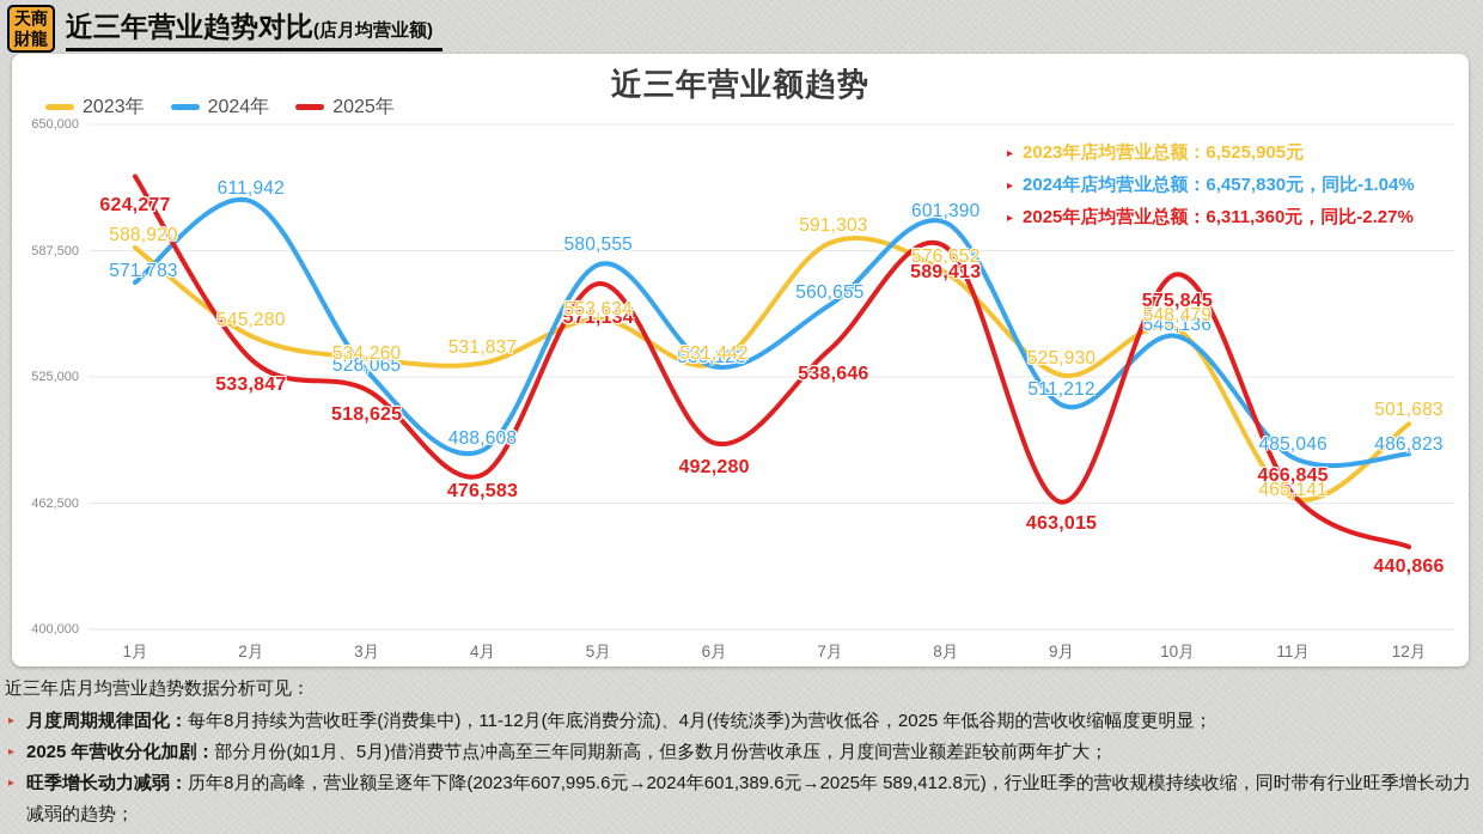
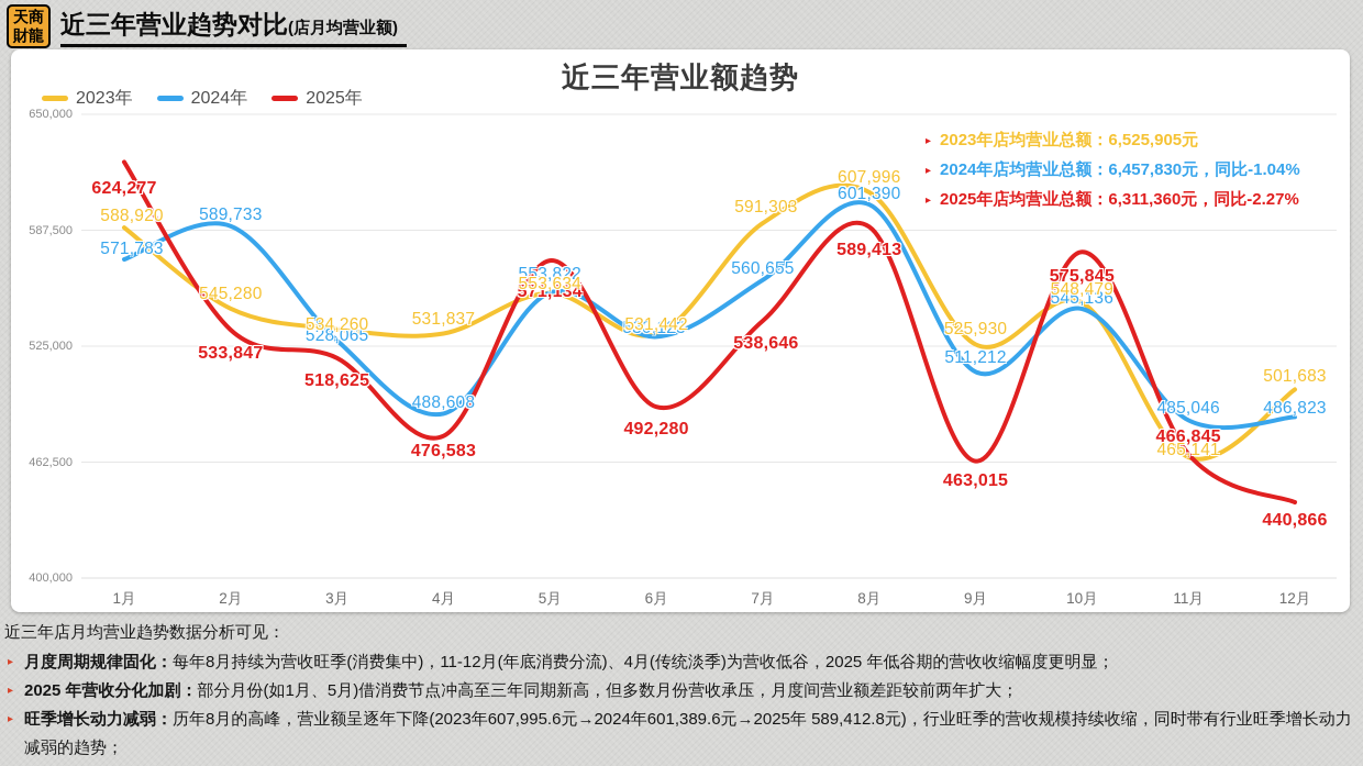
2024年/2月: 611,942 -> 589,733
2024年/5月: 580,555 -> 553,822
2023年/8月: 576,652 -> 607,996
